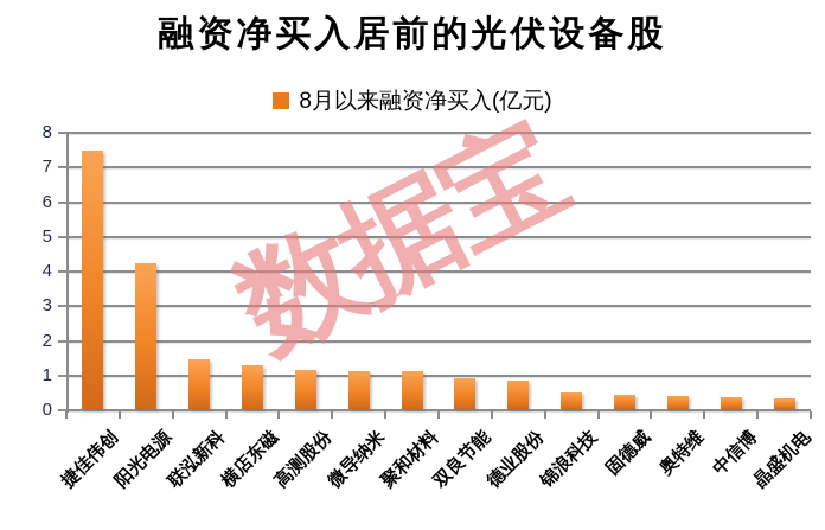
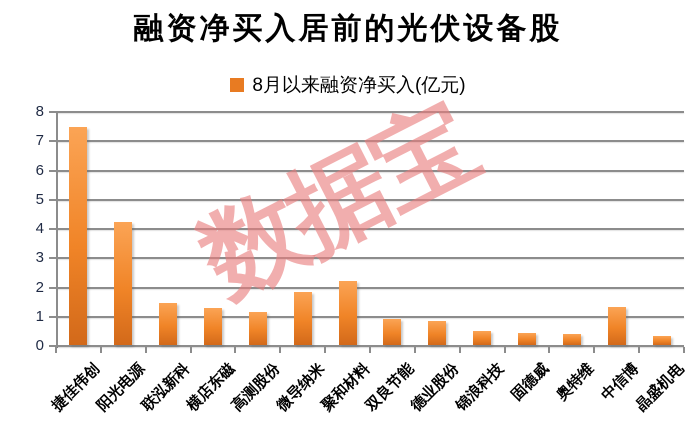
微导纳米: 1.1 -> 1.8
聚和材料: 1.1 -> 2.2
中信博: 0.3 -> 1.3
